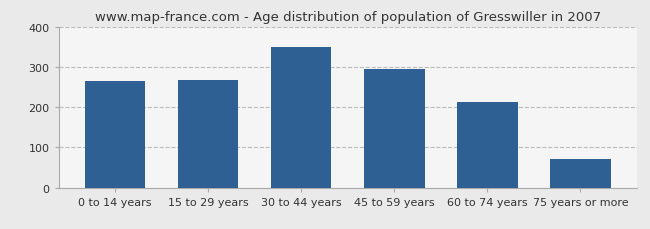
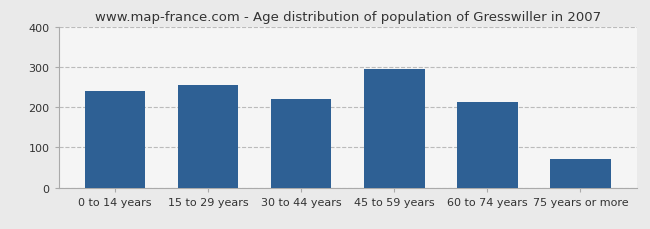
0 to 14 years: 265 -> 240
15 to 29 years: 268 -> 255
30 to 44 years: 350 -> 220
